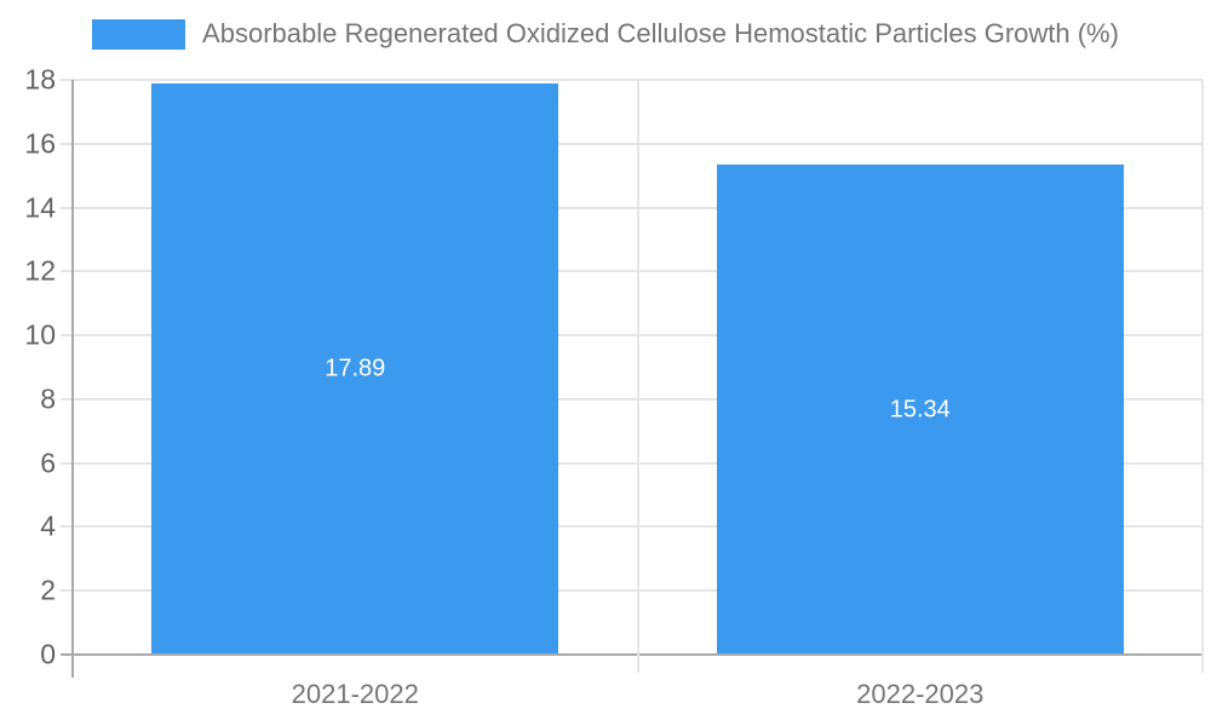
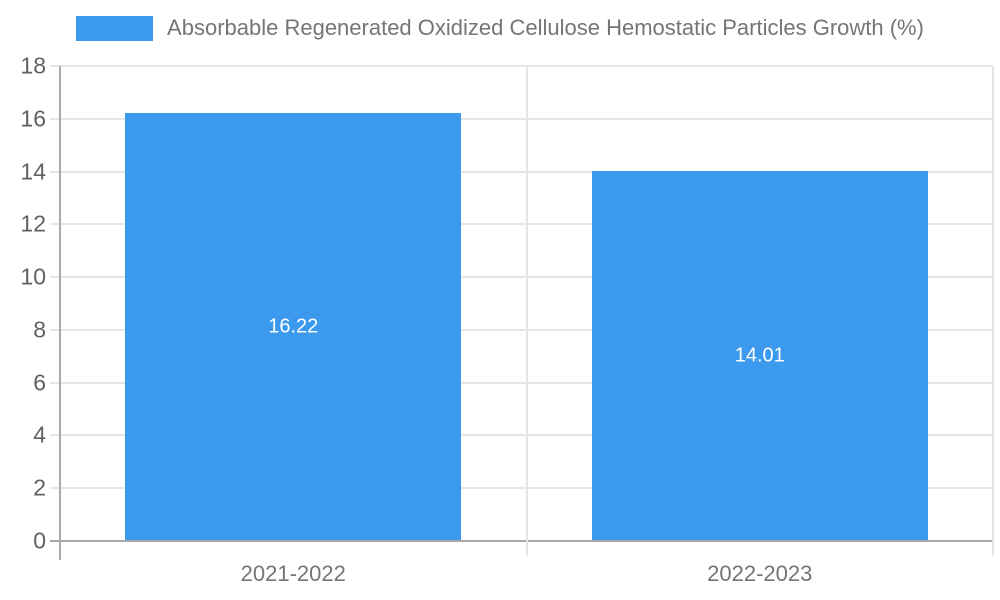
2021-2022: 17.89 -> 16.22
2022-2023: 15.34 -> 14.01
